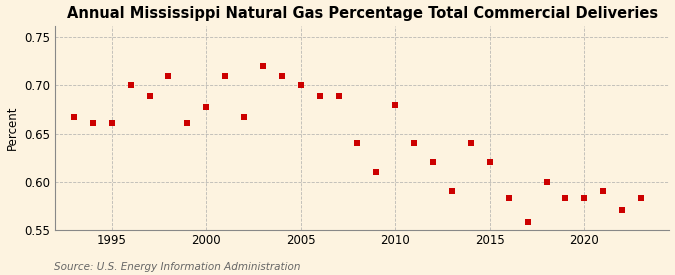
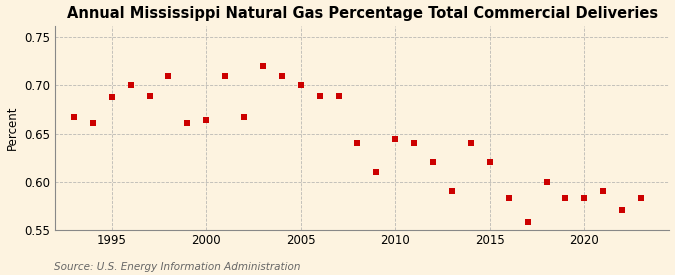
1995: 0.661 -> 0.688
2000: 0.678 -> 0.664
2010: 0.680 -> 0.644
